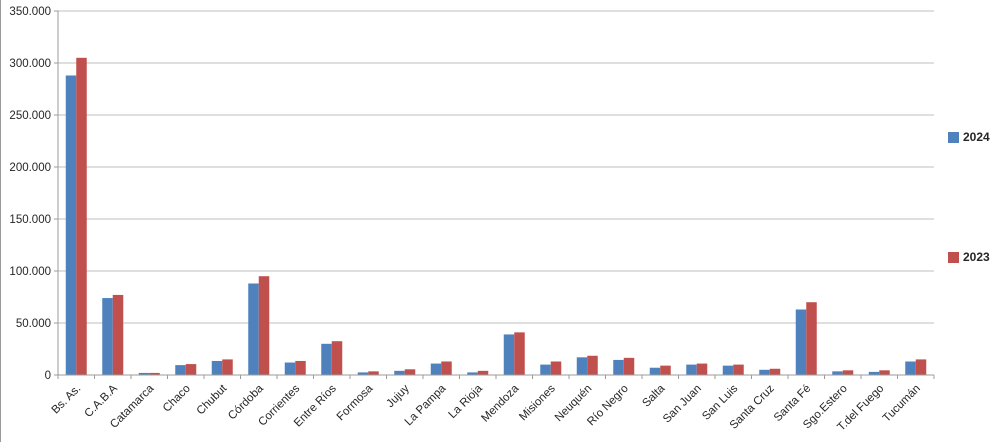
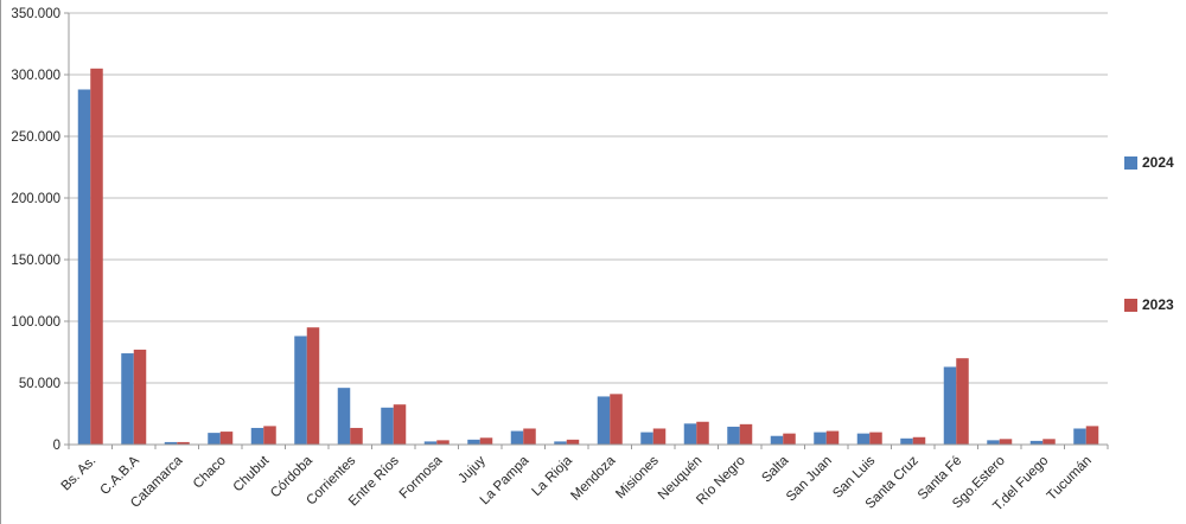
2024/Corrientes: 12000 -> 46000
